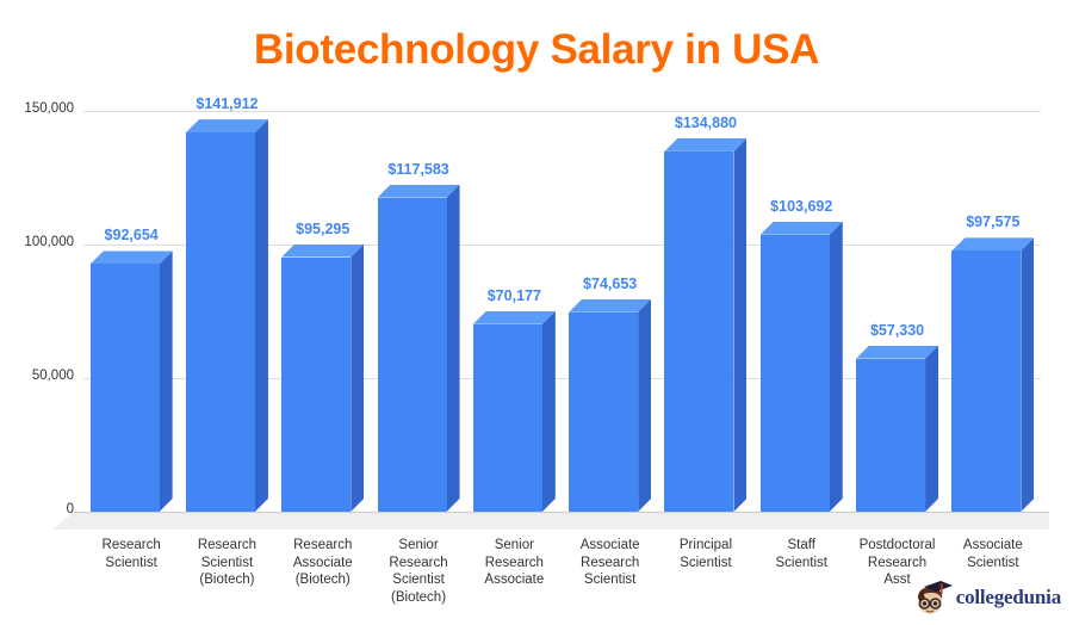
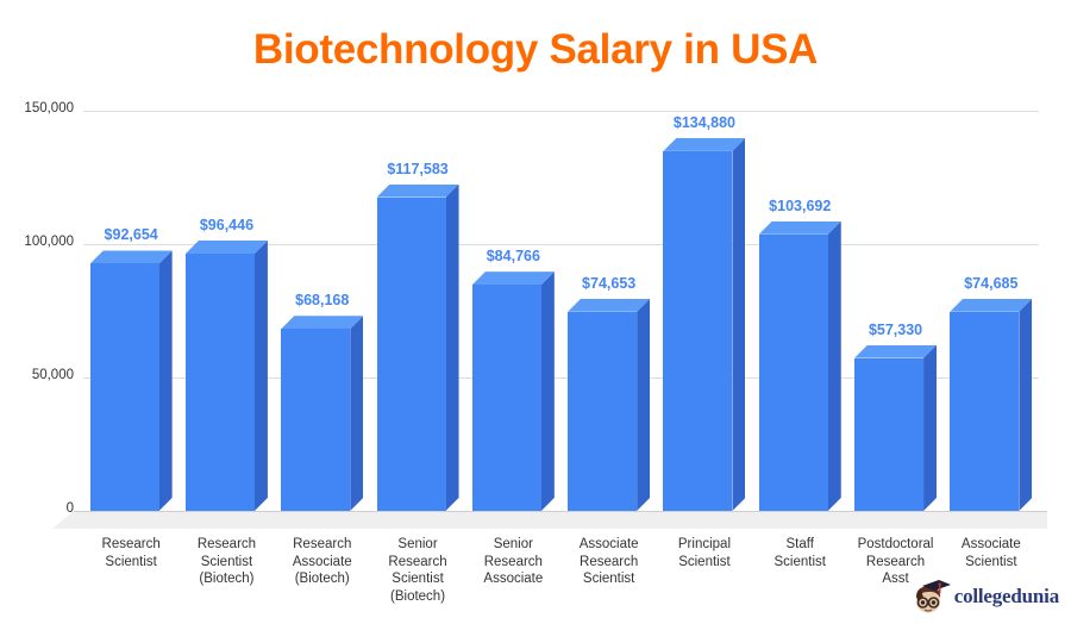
Research Scientist (Biotech): $141,912 -> $96,446
Research Associate (Biotech): $95,295 -> $68,168
Senior Research Associate: $70,177 -> $84,766
Associate Scientist: $97,575 -> $74,685
